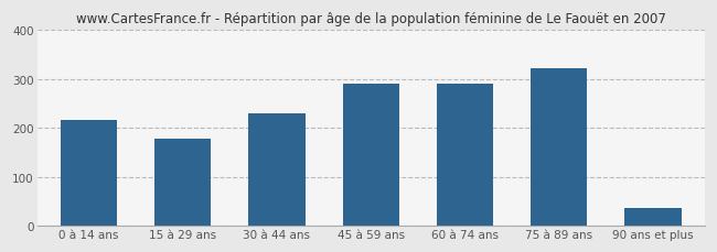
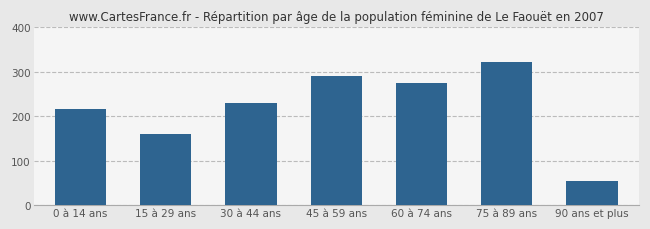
15 à 29 ans: 177 -> 160
60 à 74 ans: 291 -> 275
90 ans et plus: 37 -> 55
